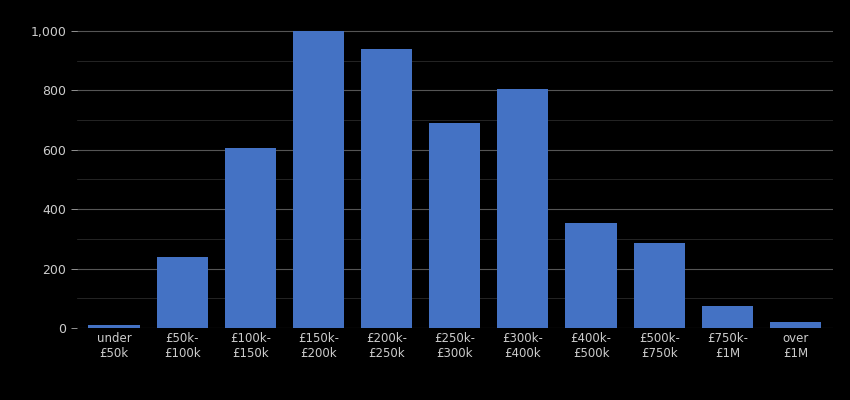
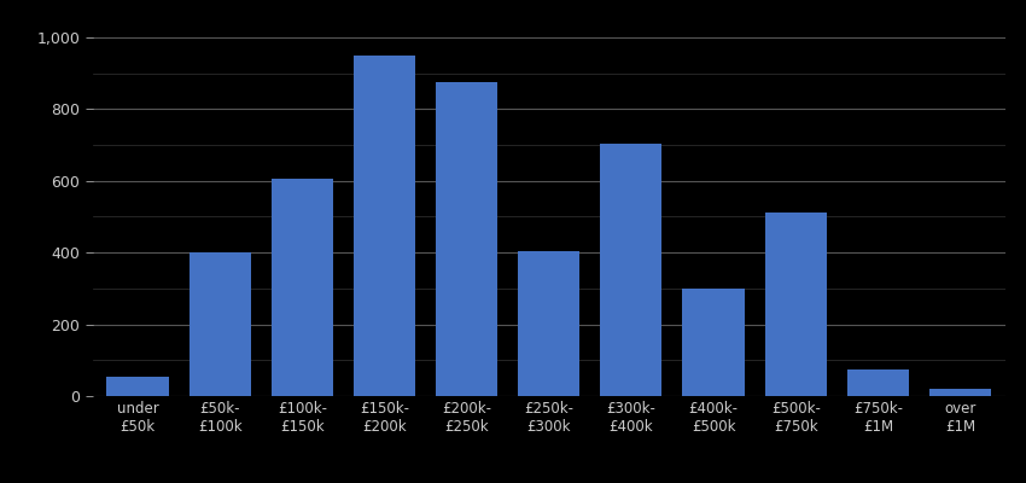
under £50k: 10 -> 55
£50k- £100k: 240 -> 400
£150k- £200k: 1,000 -> 950
£200k- £250k: 940 -> 875
£250k- £300k: 690 -> 405
£300k- £400k: 805 -> 705
£400k- £500k: 355 -> 300
£500k- £750k: 285 -> 510
